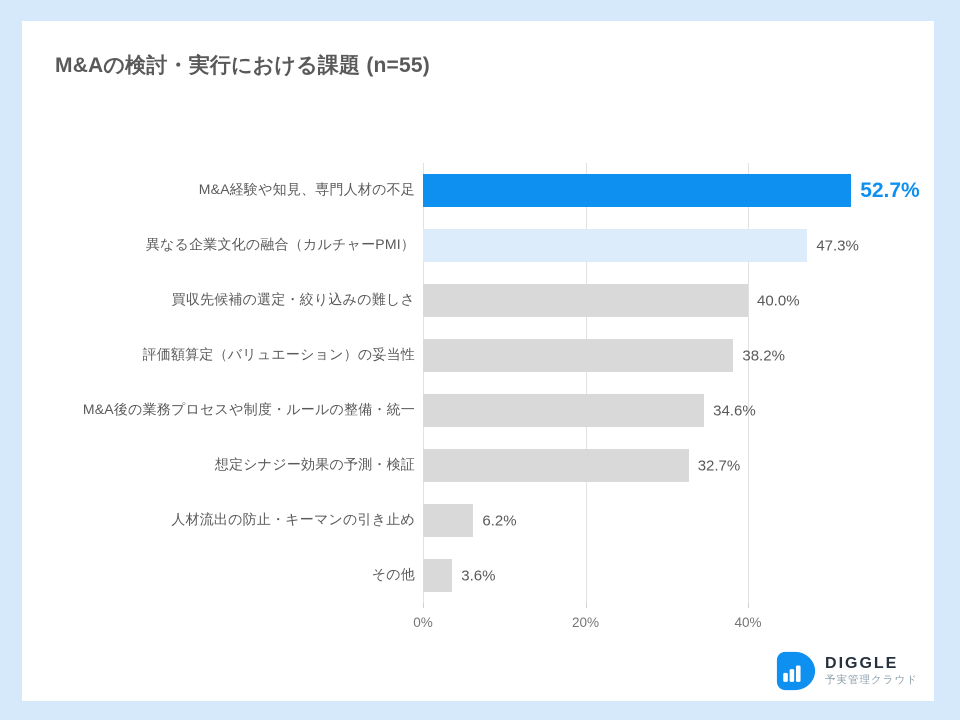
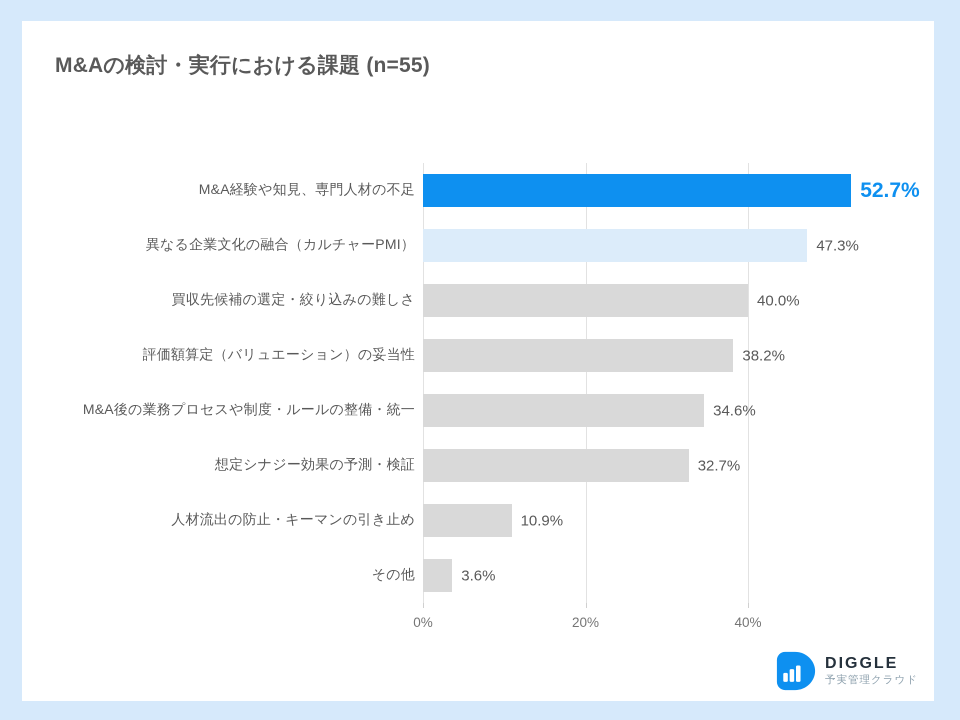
人材流出の防止・キーマンの引き止め: 6.2% -> 10.9%
